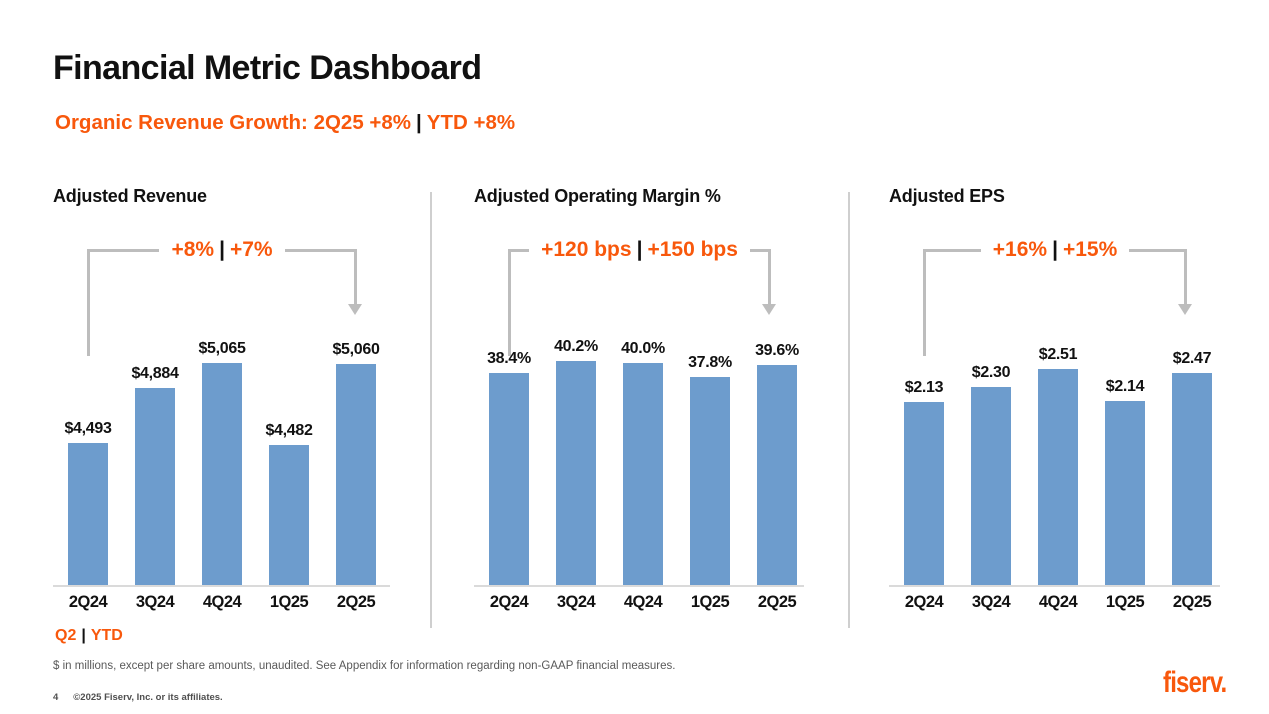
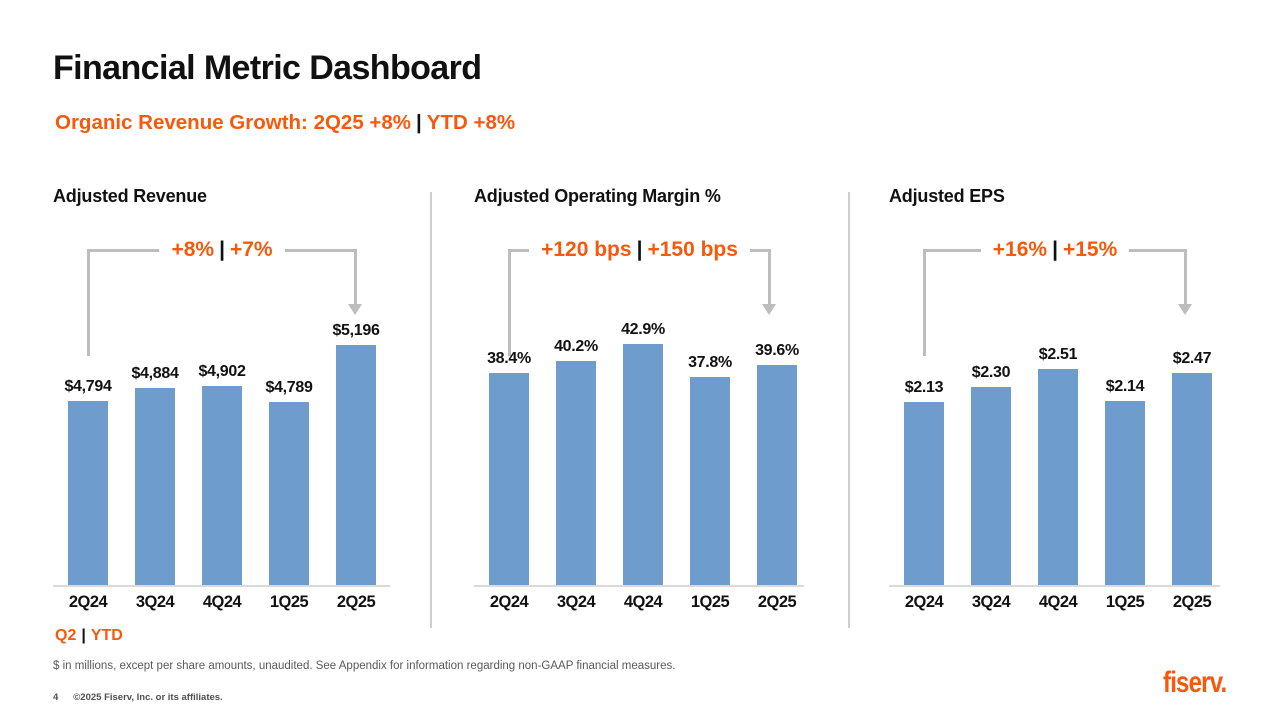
Adjusted Revenue/2Q24: $4,493 -> $4,794
Adjusted Revenue/4Q24: $5,065 -> $4,902
Adjusted Revenue/1Q25: $4,482 -> $4,789
Adjusted Revenue/2Q25: $5,060 -> $5,196
Adjusted Operating Margin %/4Q24: 40.0% -> 42.9%
